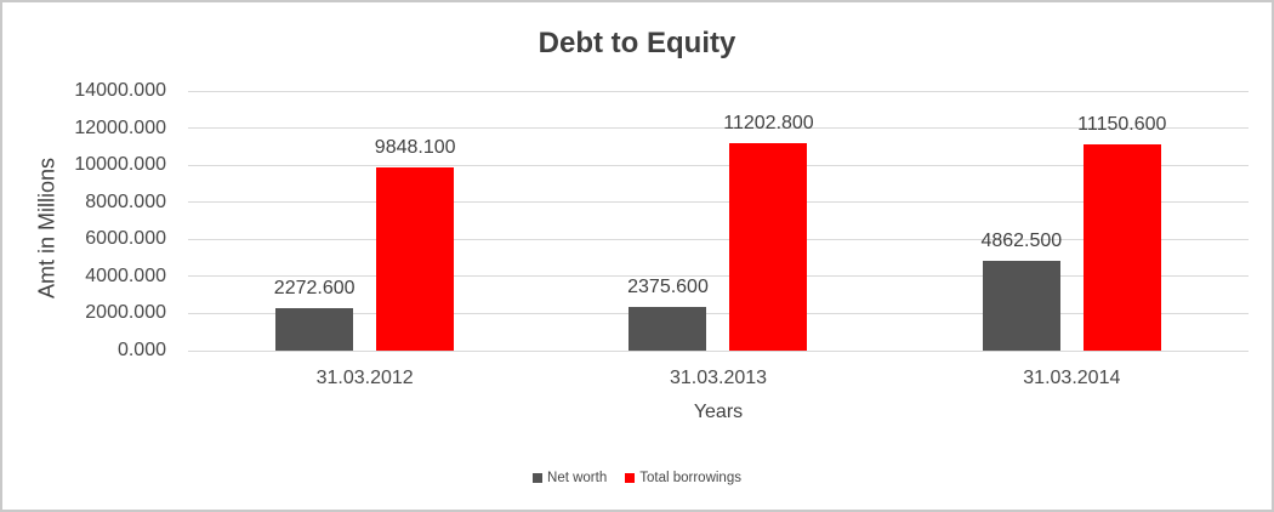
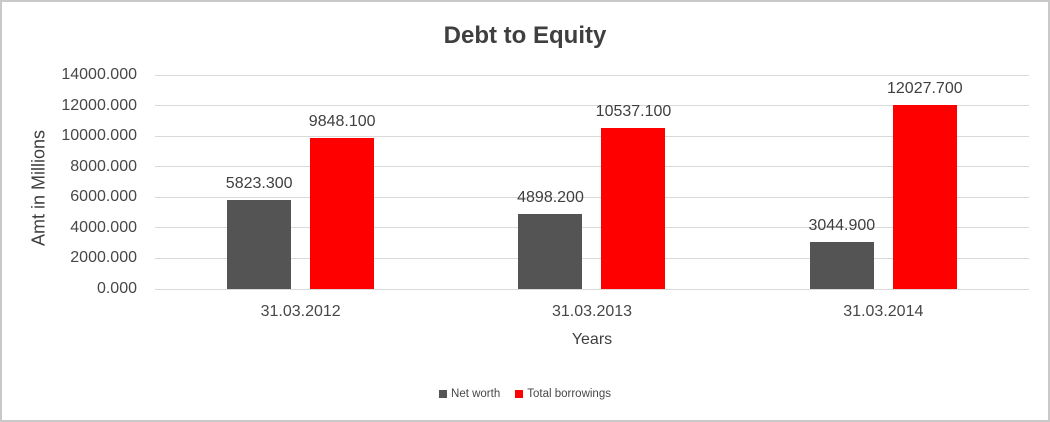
Net worth/31.03.2012: 2272.600 -> 5823.300
Net worth/31.03.2013: 2375.600 -> 4898.200
Total borrowings/31.03.2013: 11202.800 -> 10537.100
Net worth/31.03.2014: 4862.500 -> 3044.900
Total borrowings/31.03.2014: 11150.600 -> 12027.700
